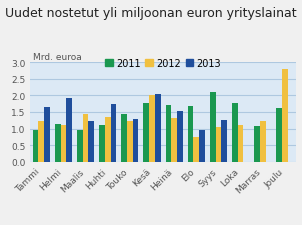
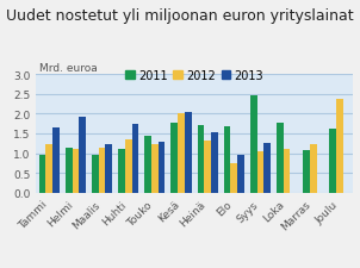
2012/Maalis: 1.45 -> 1.15
2011/Syys: 2.10 -> 2.47
2012/Joulu: 2.80 -> 2.38
